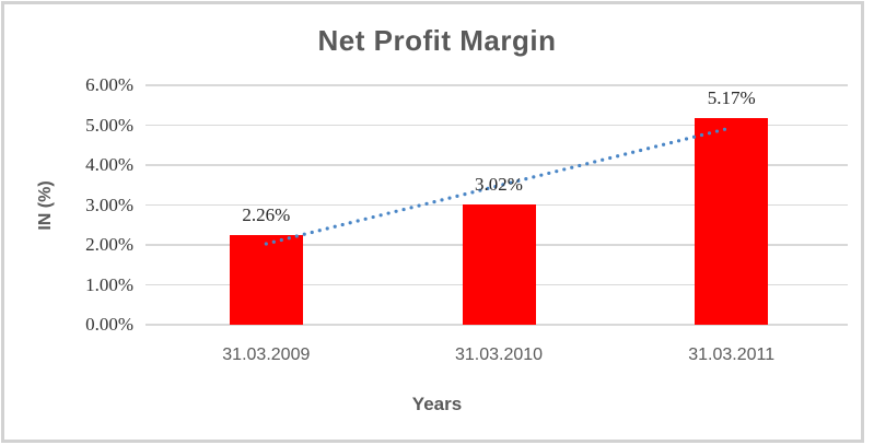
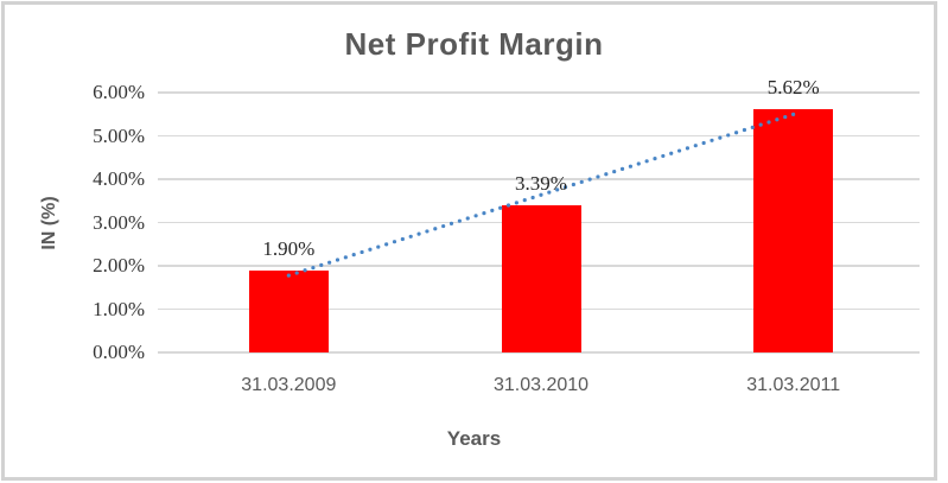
31.03.2009: 2.26% -> 1.90%
31.03.2010: 3.02% -> 3.39%
31.03.2011: 5.17% -> 5.62%
